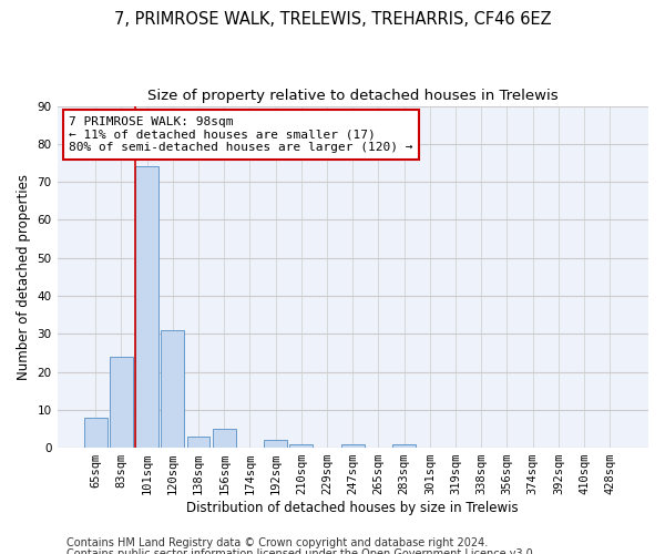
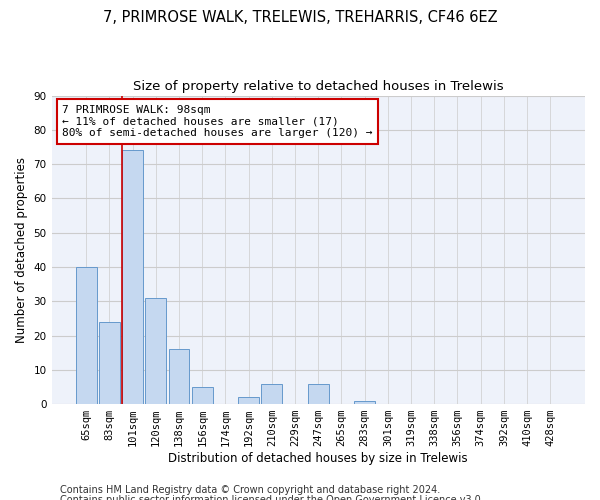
65sqm: 8 -> 40
138sqm: 3 -> 16
210sqm: 1 -> 6
247sqm: 1 -> 6
